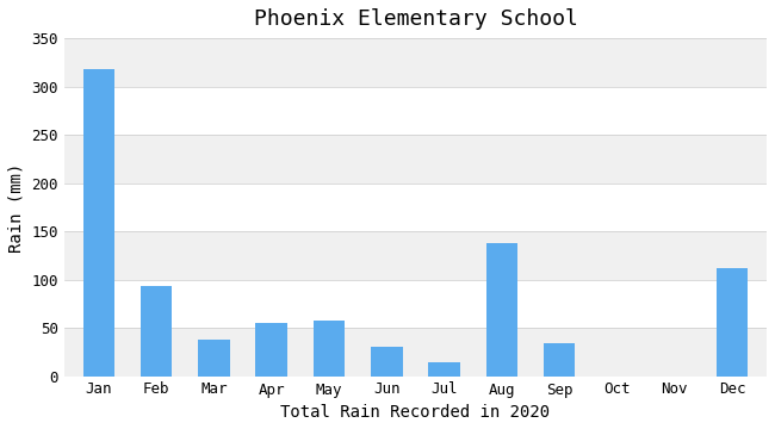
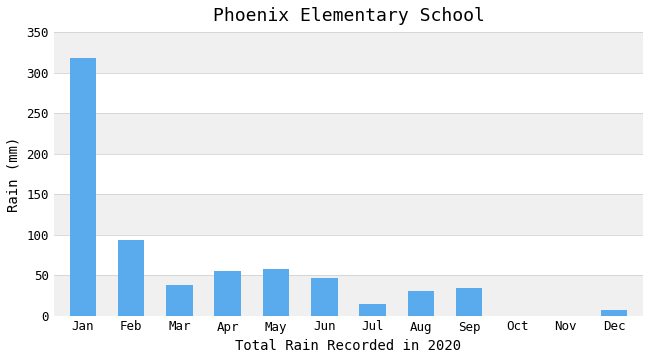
Jun: 30 -> 47
Aug: 138 -> 31
Dec: 112 -> 7
